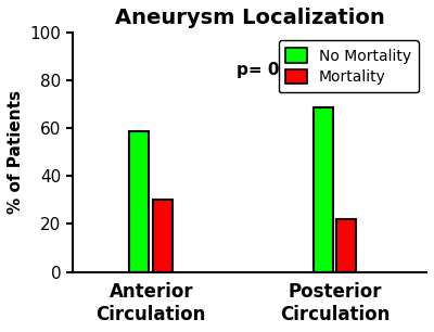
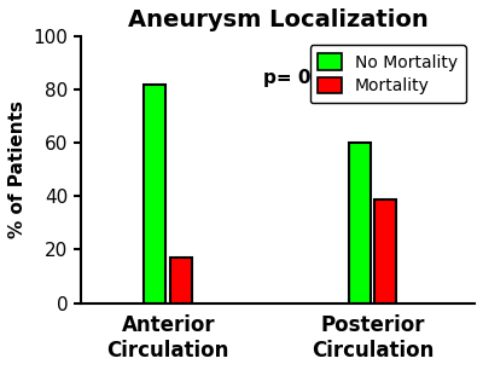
No Mortality/Anterior Circulation: 59 -> 82
Mortality/Anterior Circulation: 30 -> 17
No Mortality/Posterior Circulation: 69 -> 60
Mortality/Posterior Circulation: 22 -> 39
